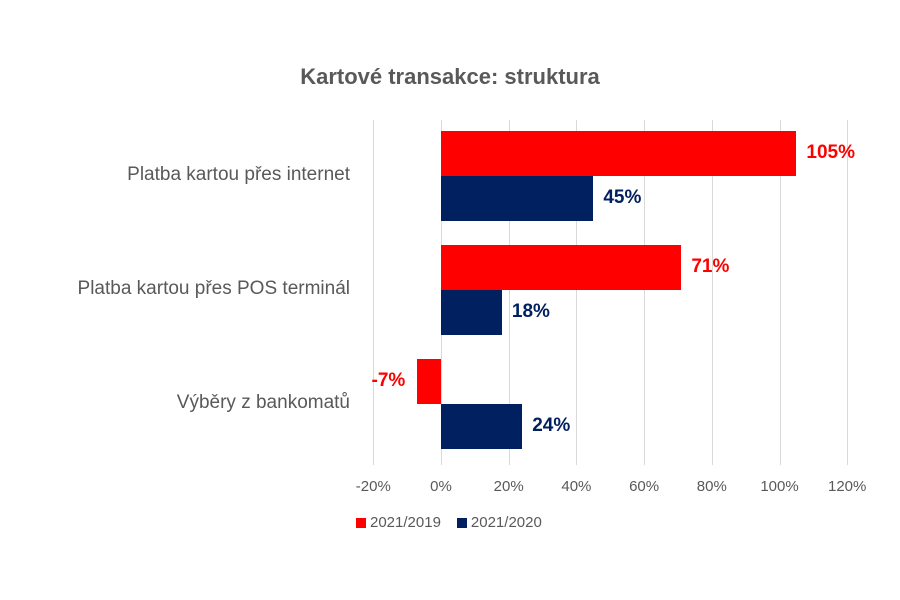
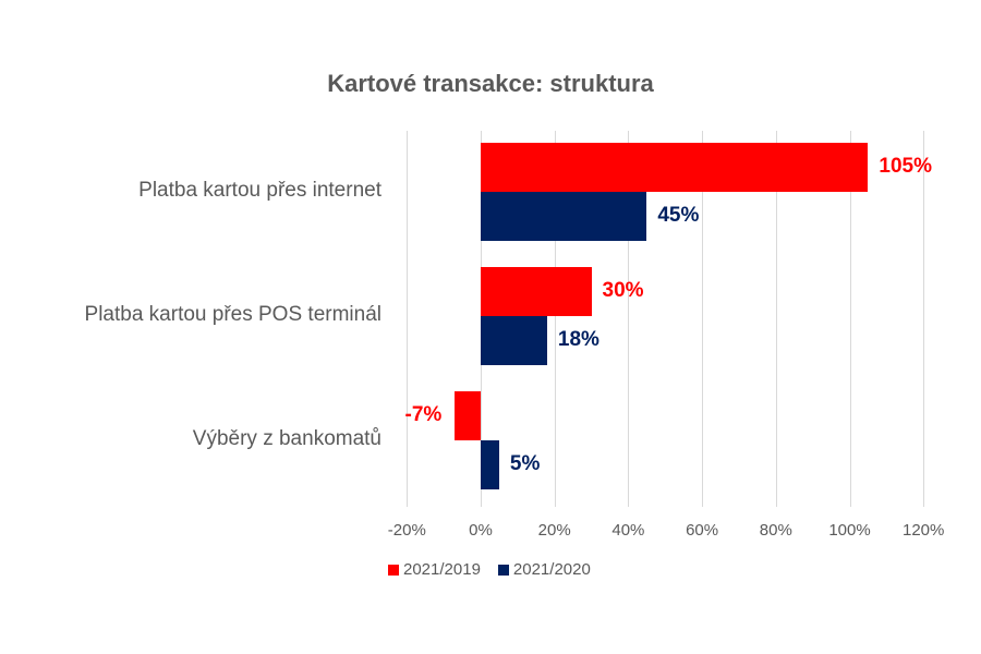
2021/2019/Platba kartou přes POS terminál: 71% -> 30%
2021/2020/Výběry z bankomatů: 24% -> 5%
